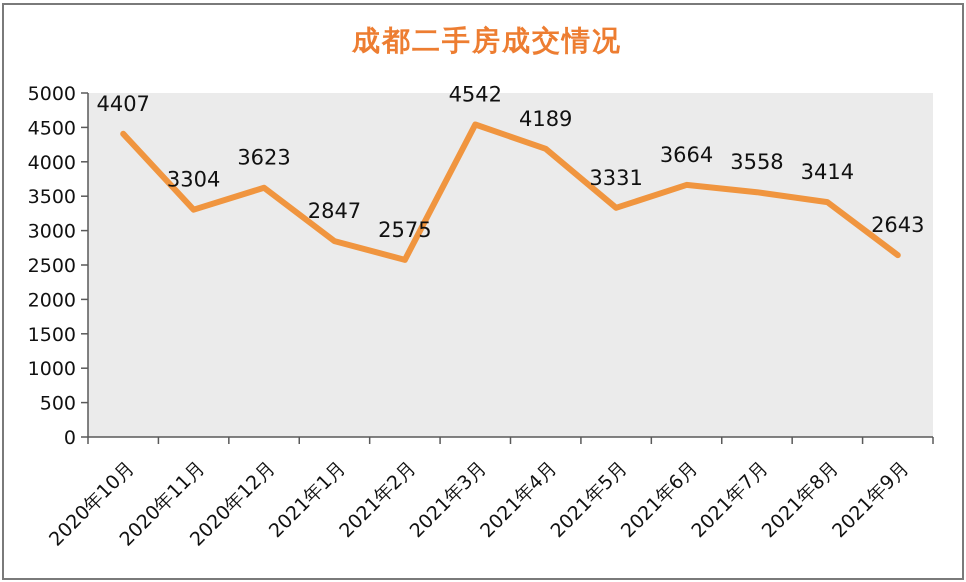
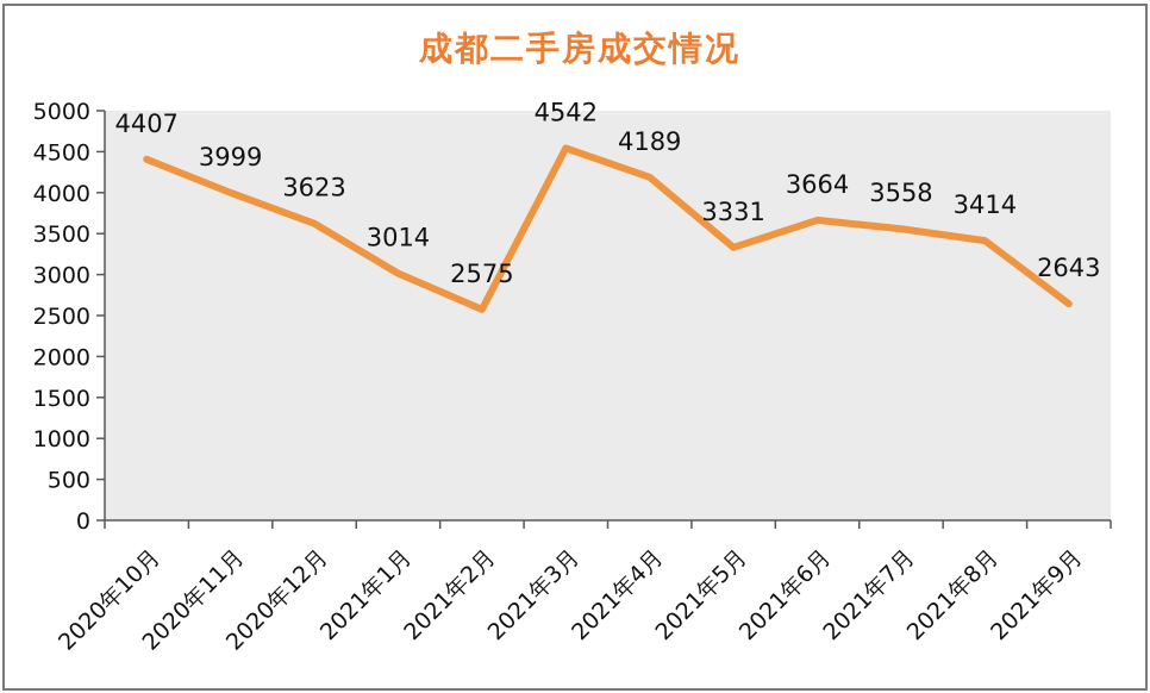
2020年11月: 3304 -> 3999
2021年1月: 2847 -> 3014
